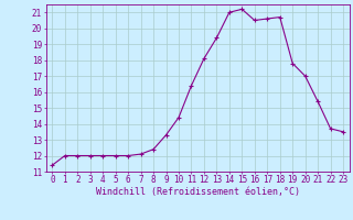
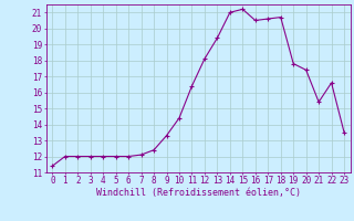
20: 17.0 -> 17.4
22: 13.7 -> 16.6
